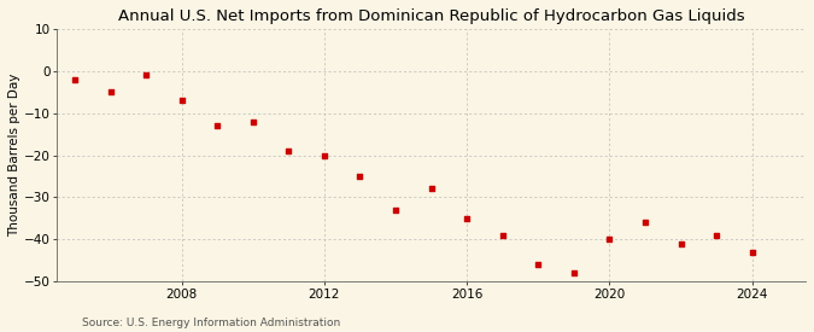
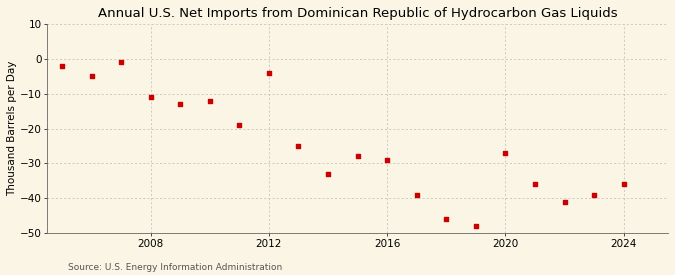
2008: -7 -> -11
2012: -20 -> -4
2016: -35 -> -29
2020: -40 -> -27
2024: -43 -> -36
